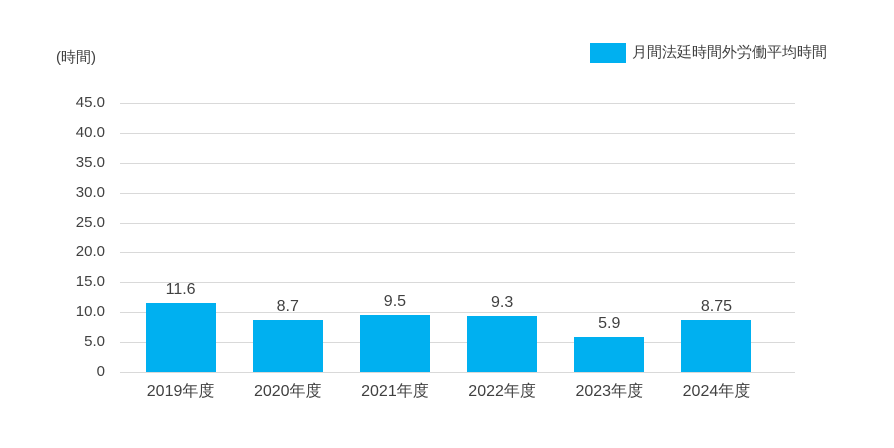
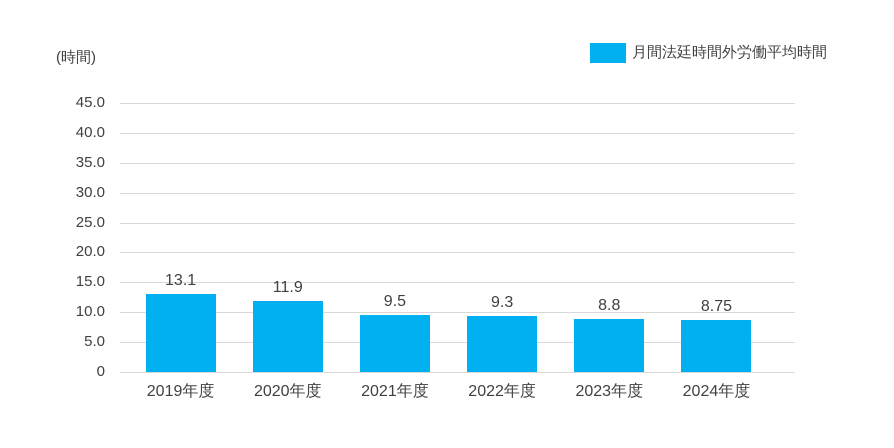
2019年度: 11.6 -> 13.1
2020年度: 8.7 -> 11.9
2023年度: 5.9 -> 8.8
